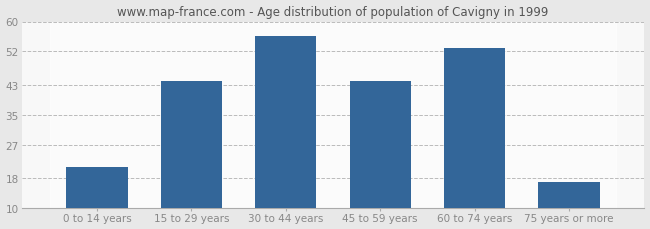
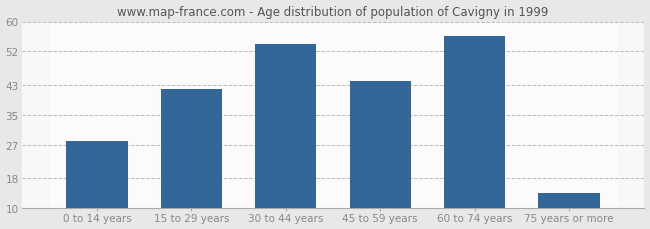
0 to 14 years: 21 -> 28
15 to 29 years: 44 -> 42
30 to 44 years: 56 -> 54
60 to 74 years: 53 -> 56
75 years or more: 17 -> 14
